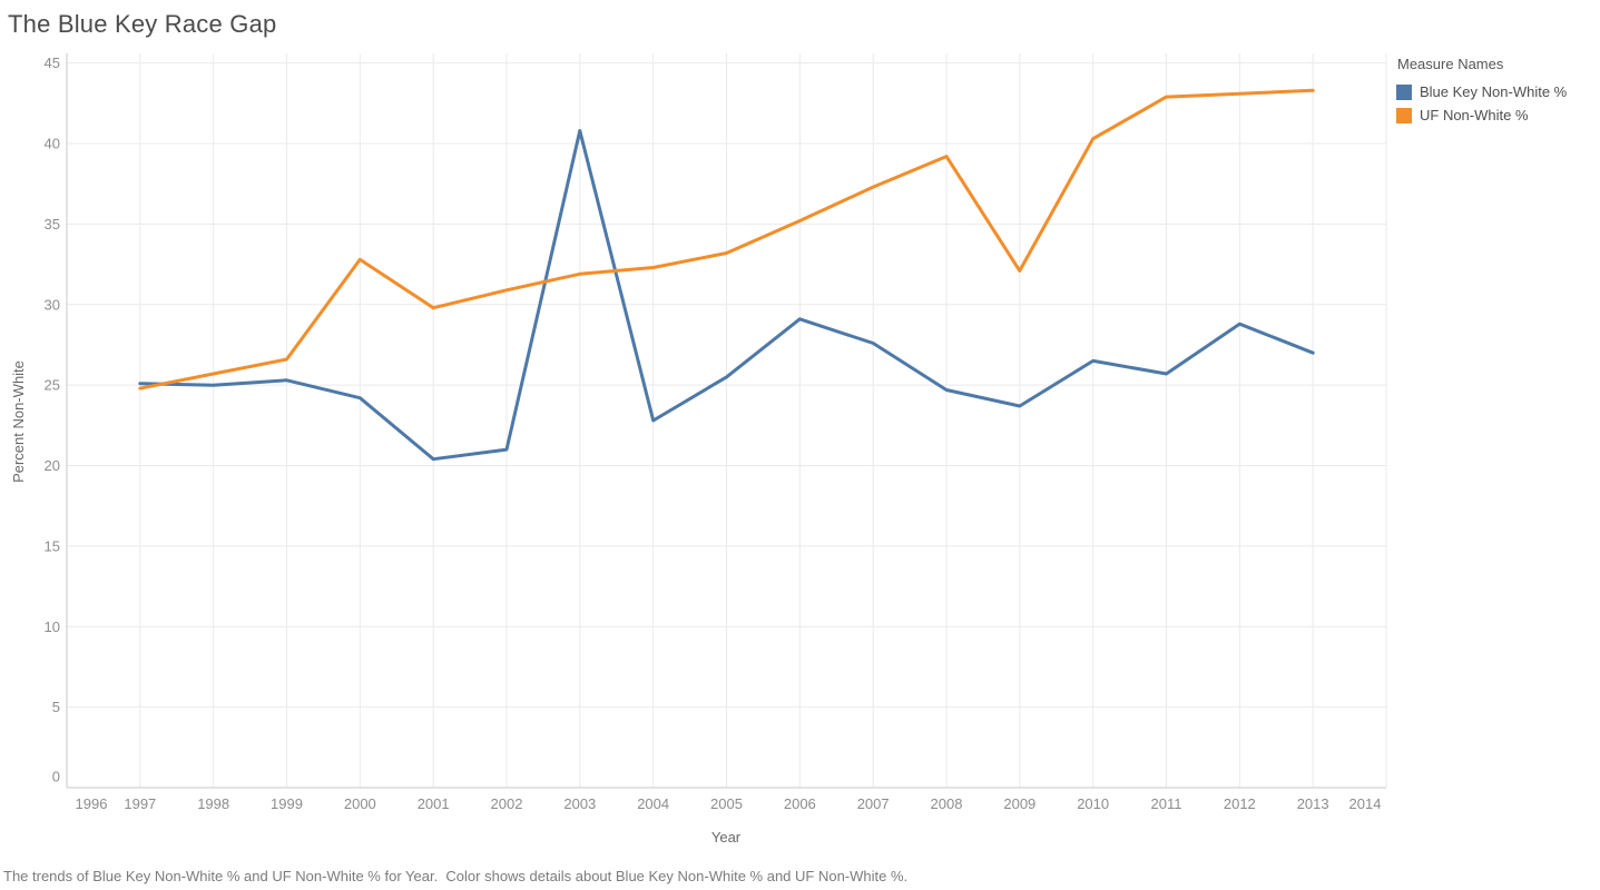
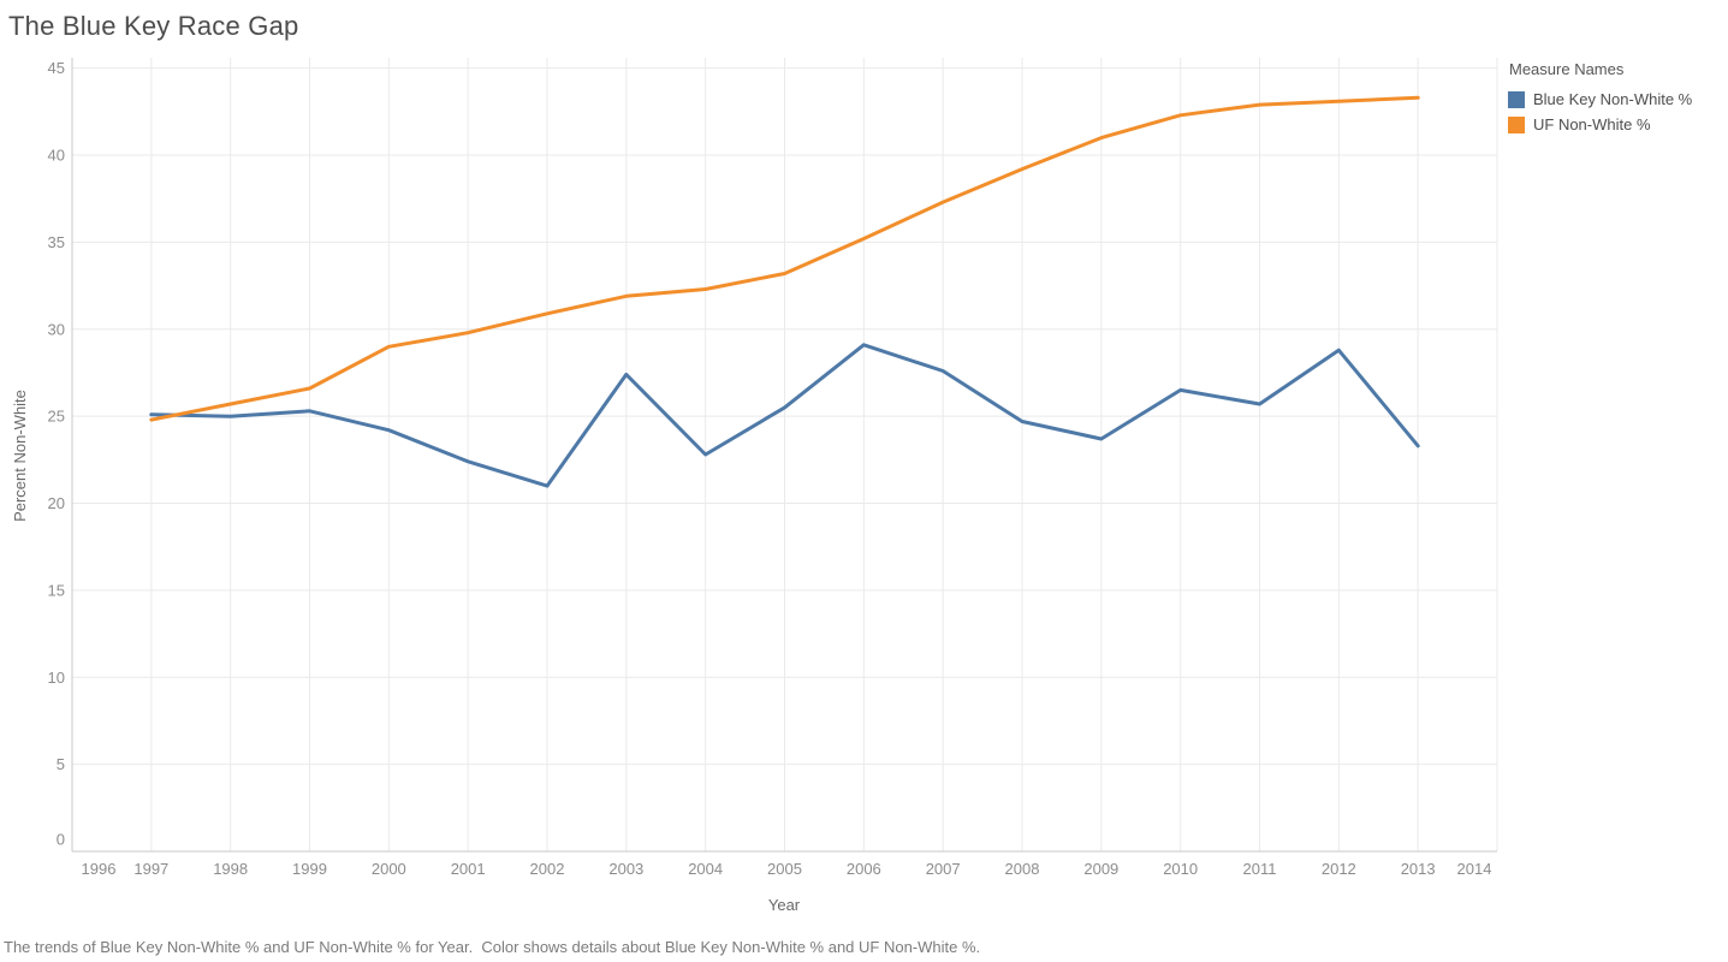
UF Non-White %/2000: 32.8 -> 29.0
Blue Key Non-White %/2001: 20.4 -> 22.4
Blue Key Non-White %/2003: 40.8 -> 27.4
UF Non-White %/2009: 32.1 -> 41.0
UF Non-White %/2010: 40.3 -> 42.3
Blue Key Non-White %/2013: 27.0 -> 23.3
